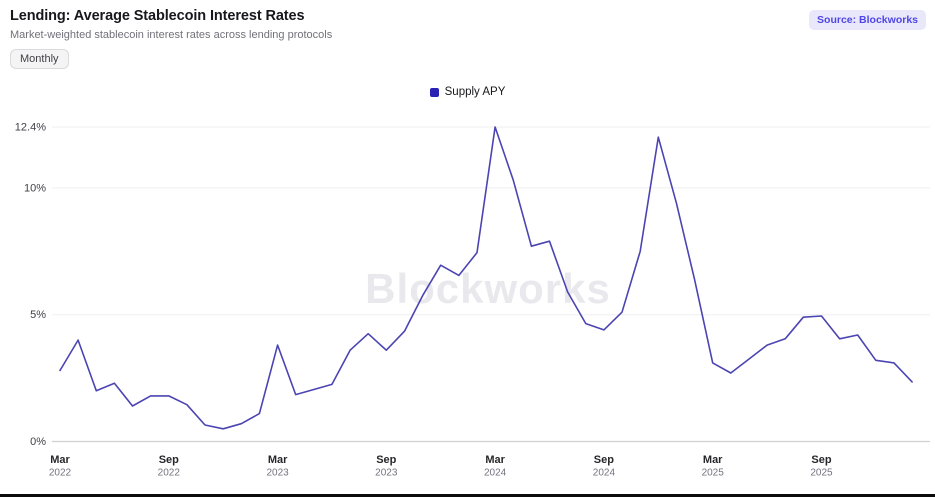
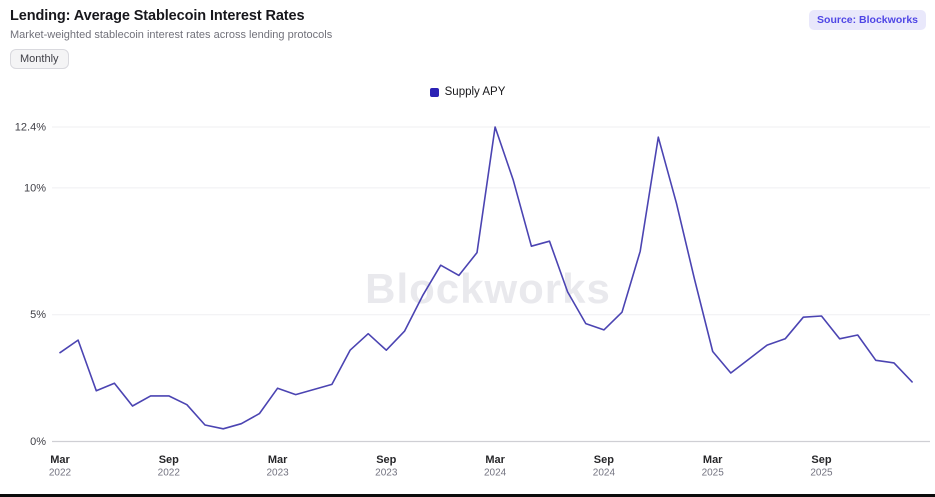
Mar 2022: 2.8% -> 3.5%
Mar 2023: 3.8% -> 2.1%
Mar 2025: 3.1% -> 3.5%
